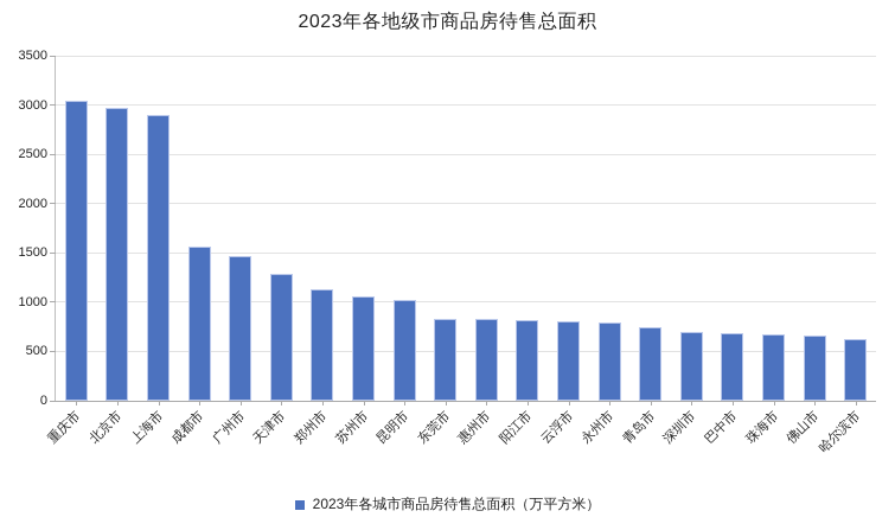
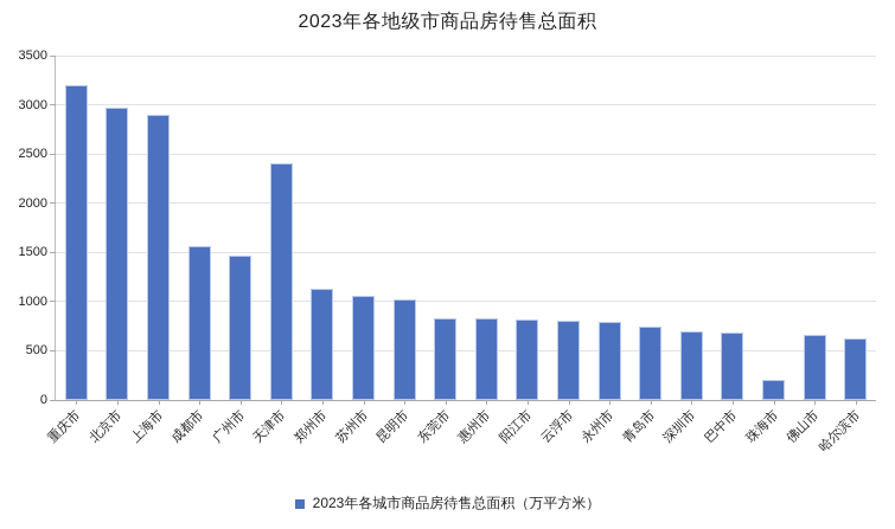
重庆市: 3000 -> 3200
天津市: 1300 -> 2400
珠海市: 700 -> 200
